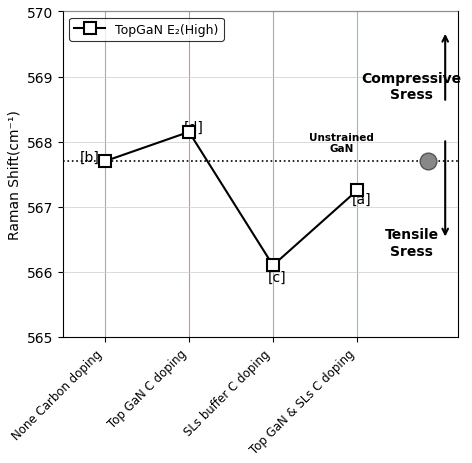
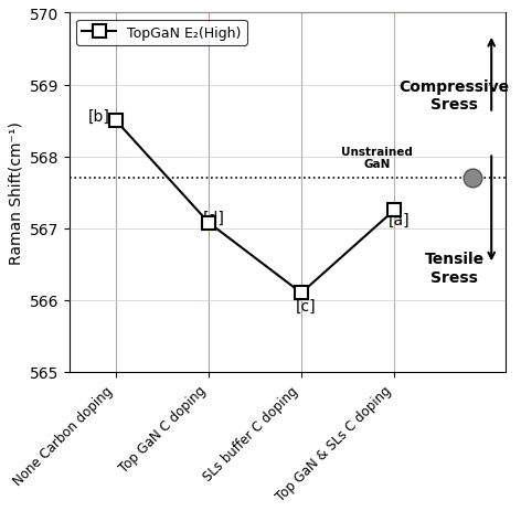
None Carbon doping: 567.70 -> 568.50
Top GaN C doping: 568.15 -> 567.08
